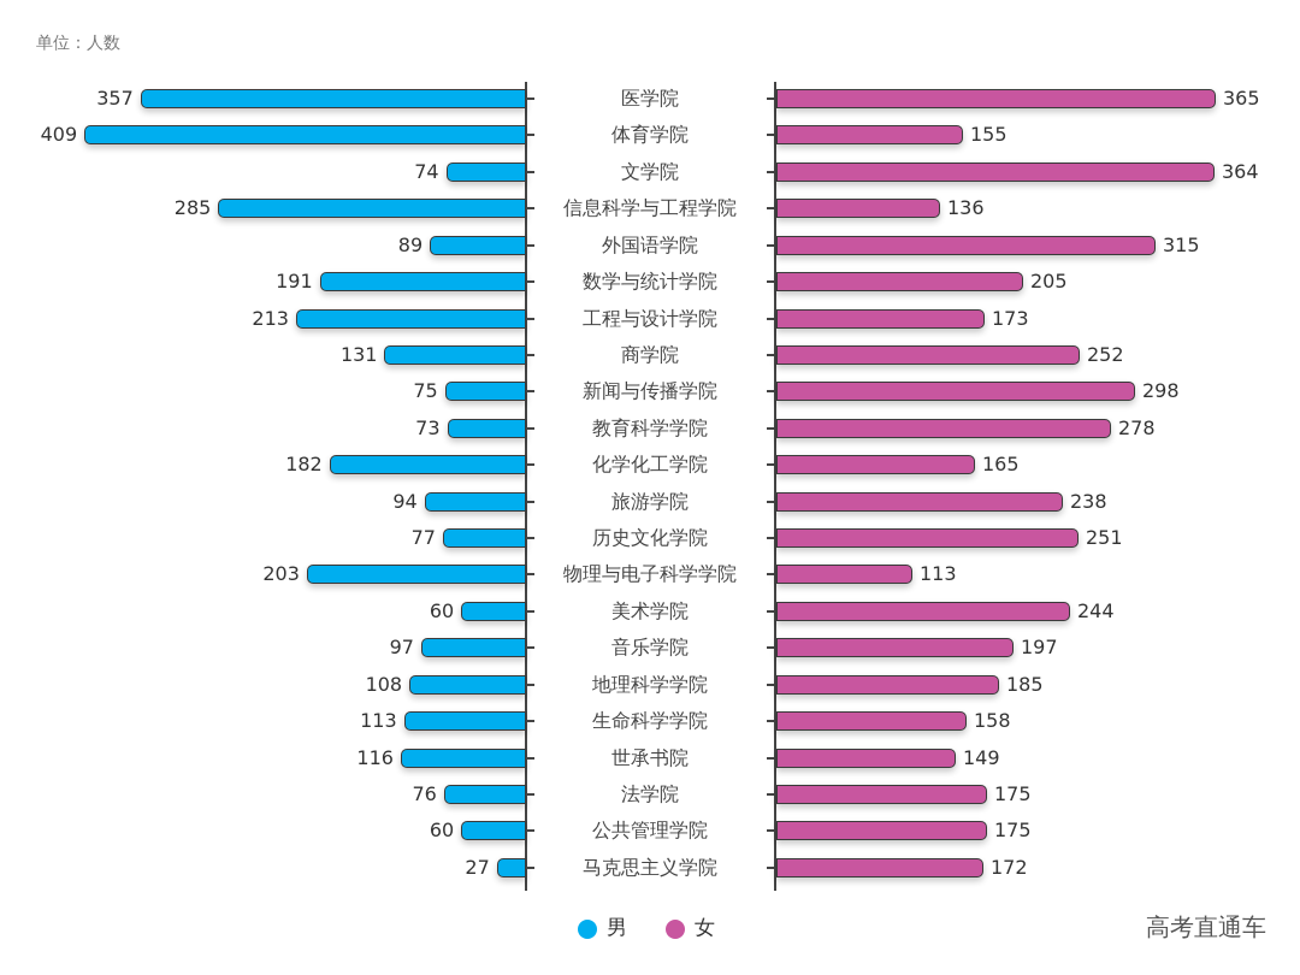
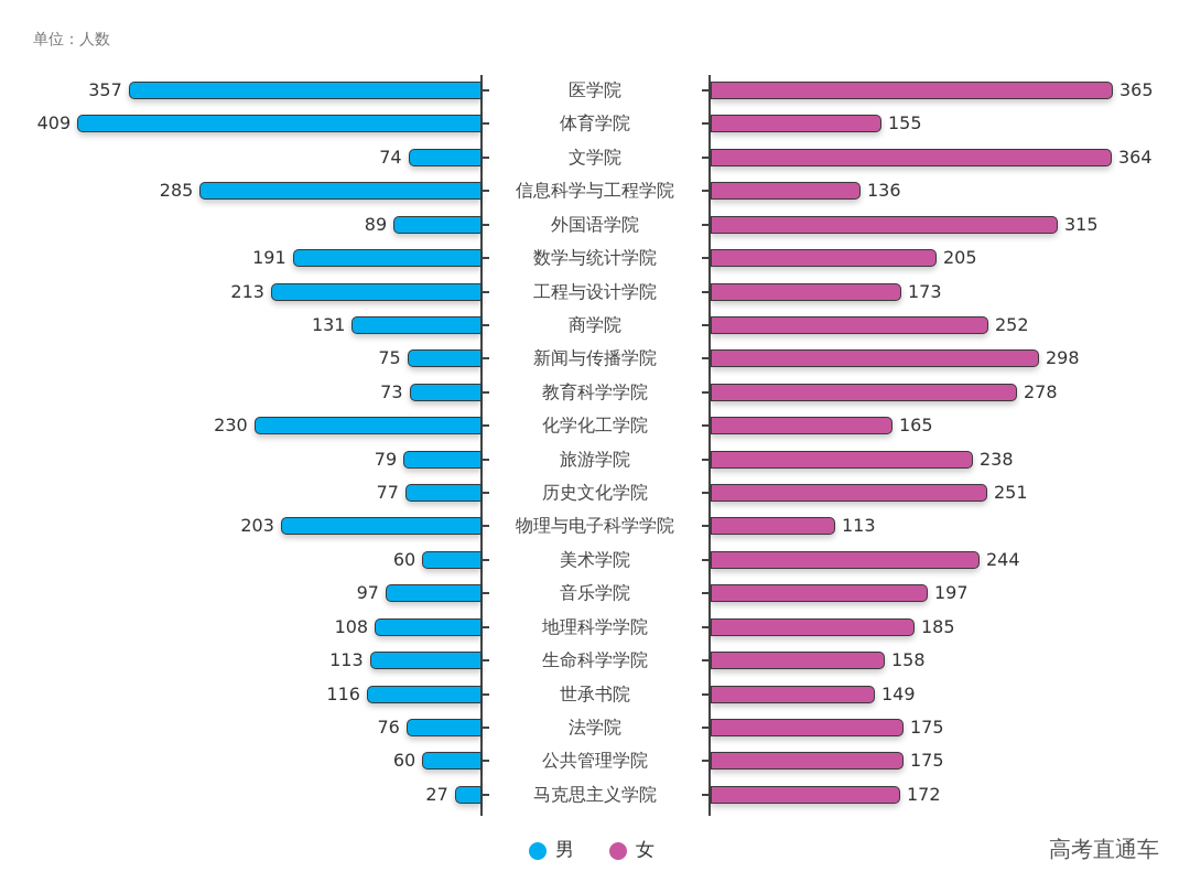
男/化学化工学院: 182 -> 230
男/旅游学院: 94 -> 79
